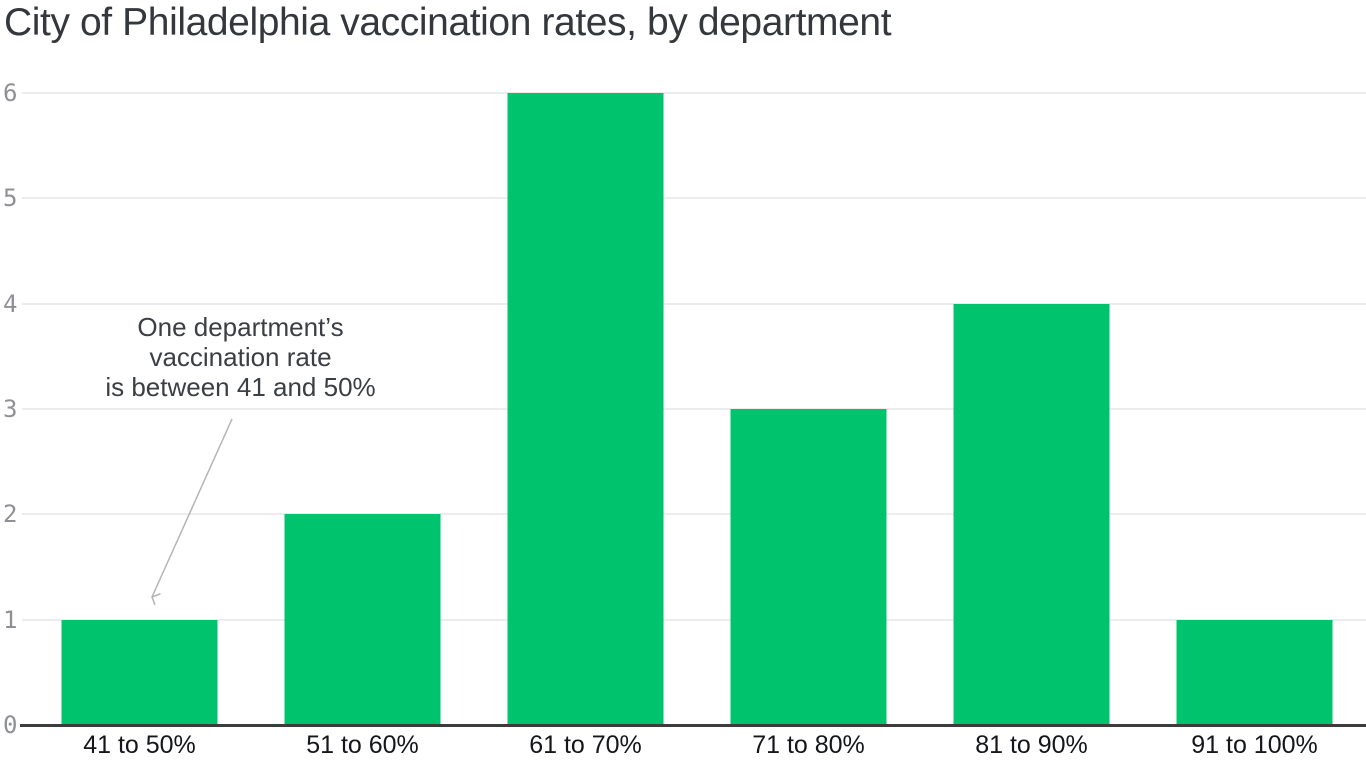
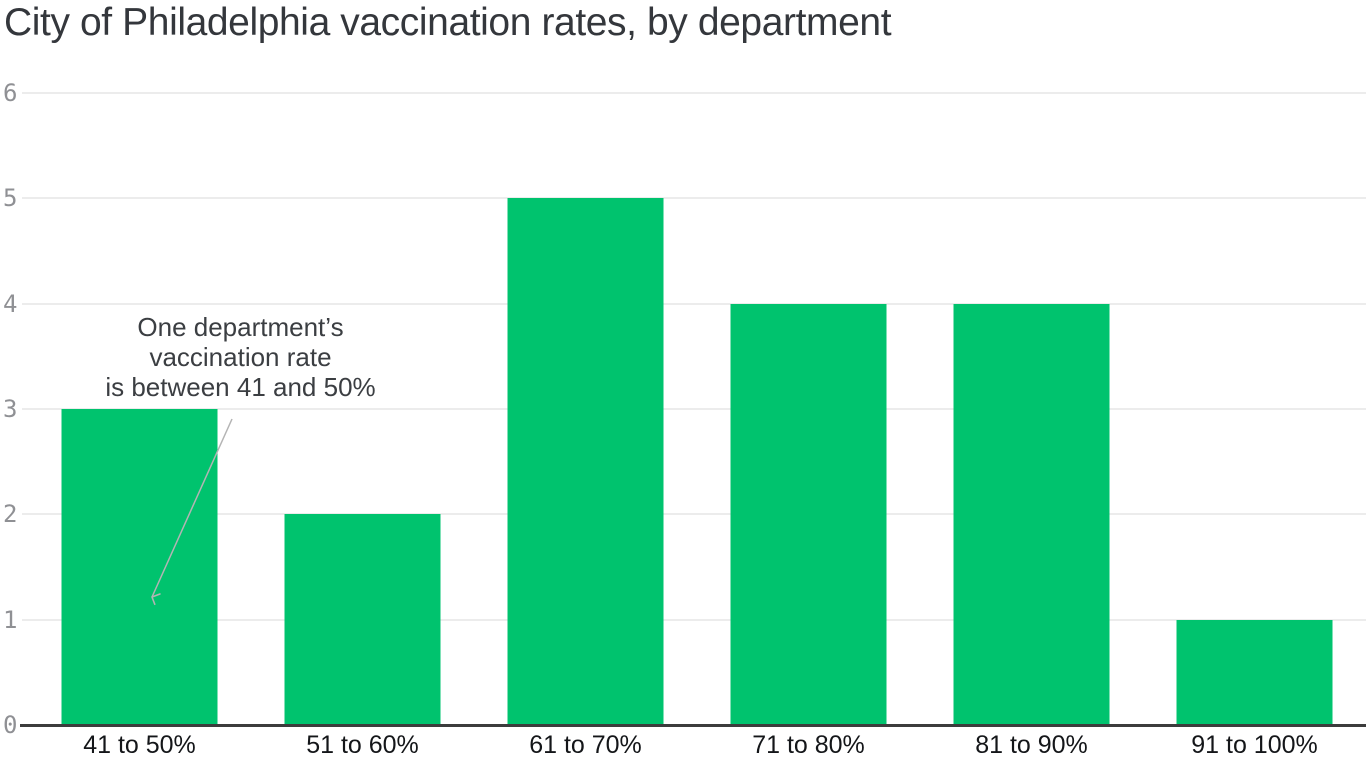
41 to 50%: 1 -> 3
61 to 70%: 6 -> 5
71 to 80%: 3 -> 4
